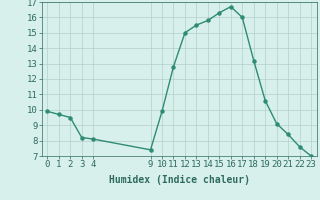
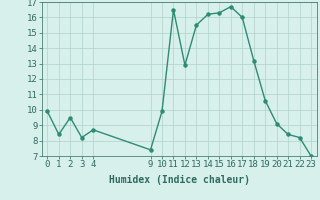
1: 9.7 -> 8.4
4: 8.1 -> 8.7
11: 12.8 -> 16.5
12: 15.0 -> 12.9
14: 15.8 -> 16.2
22: 7.6 -> 8.2
